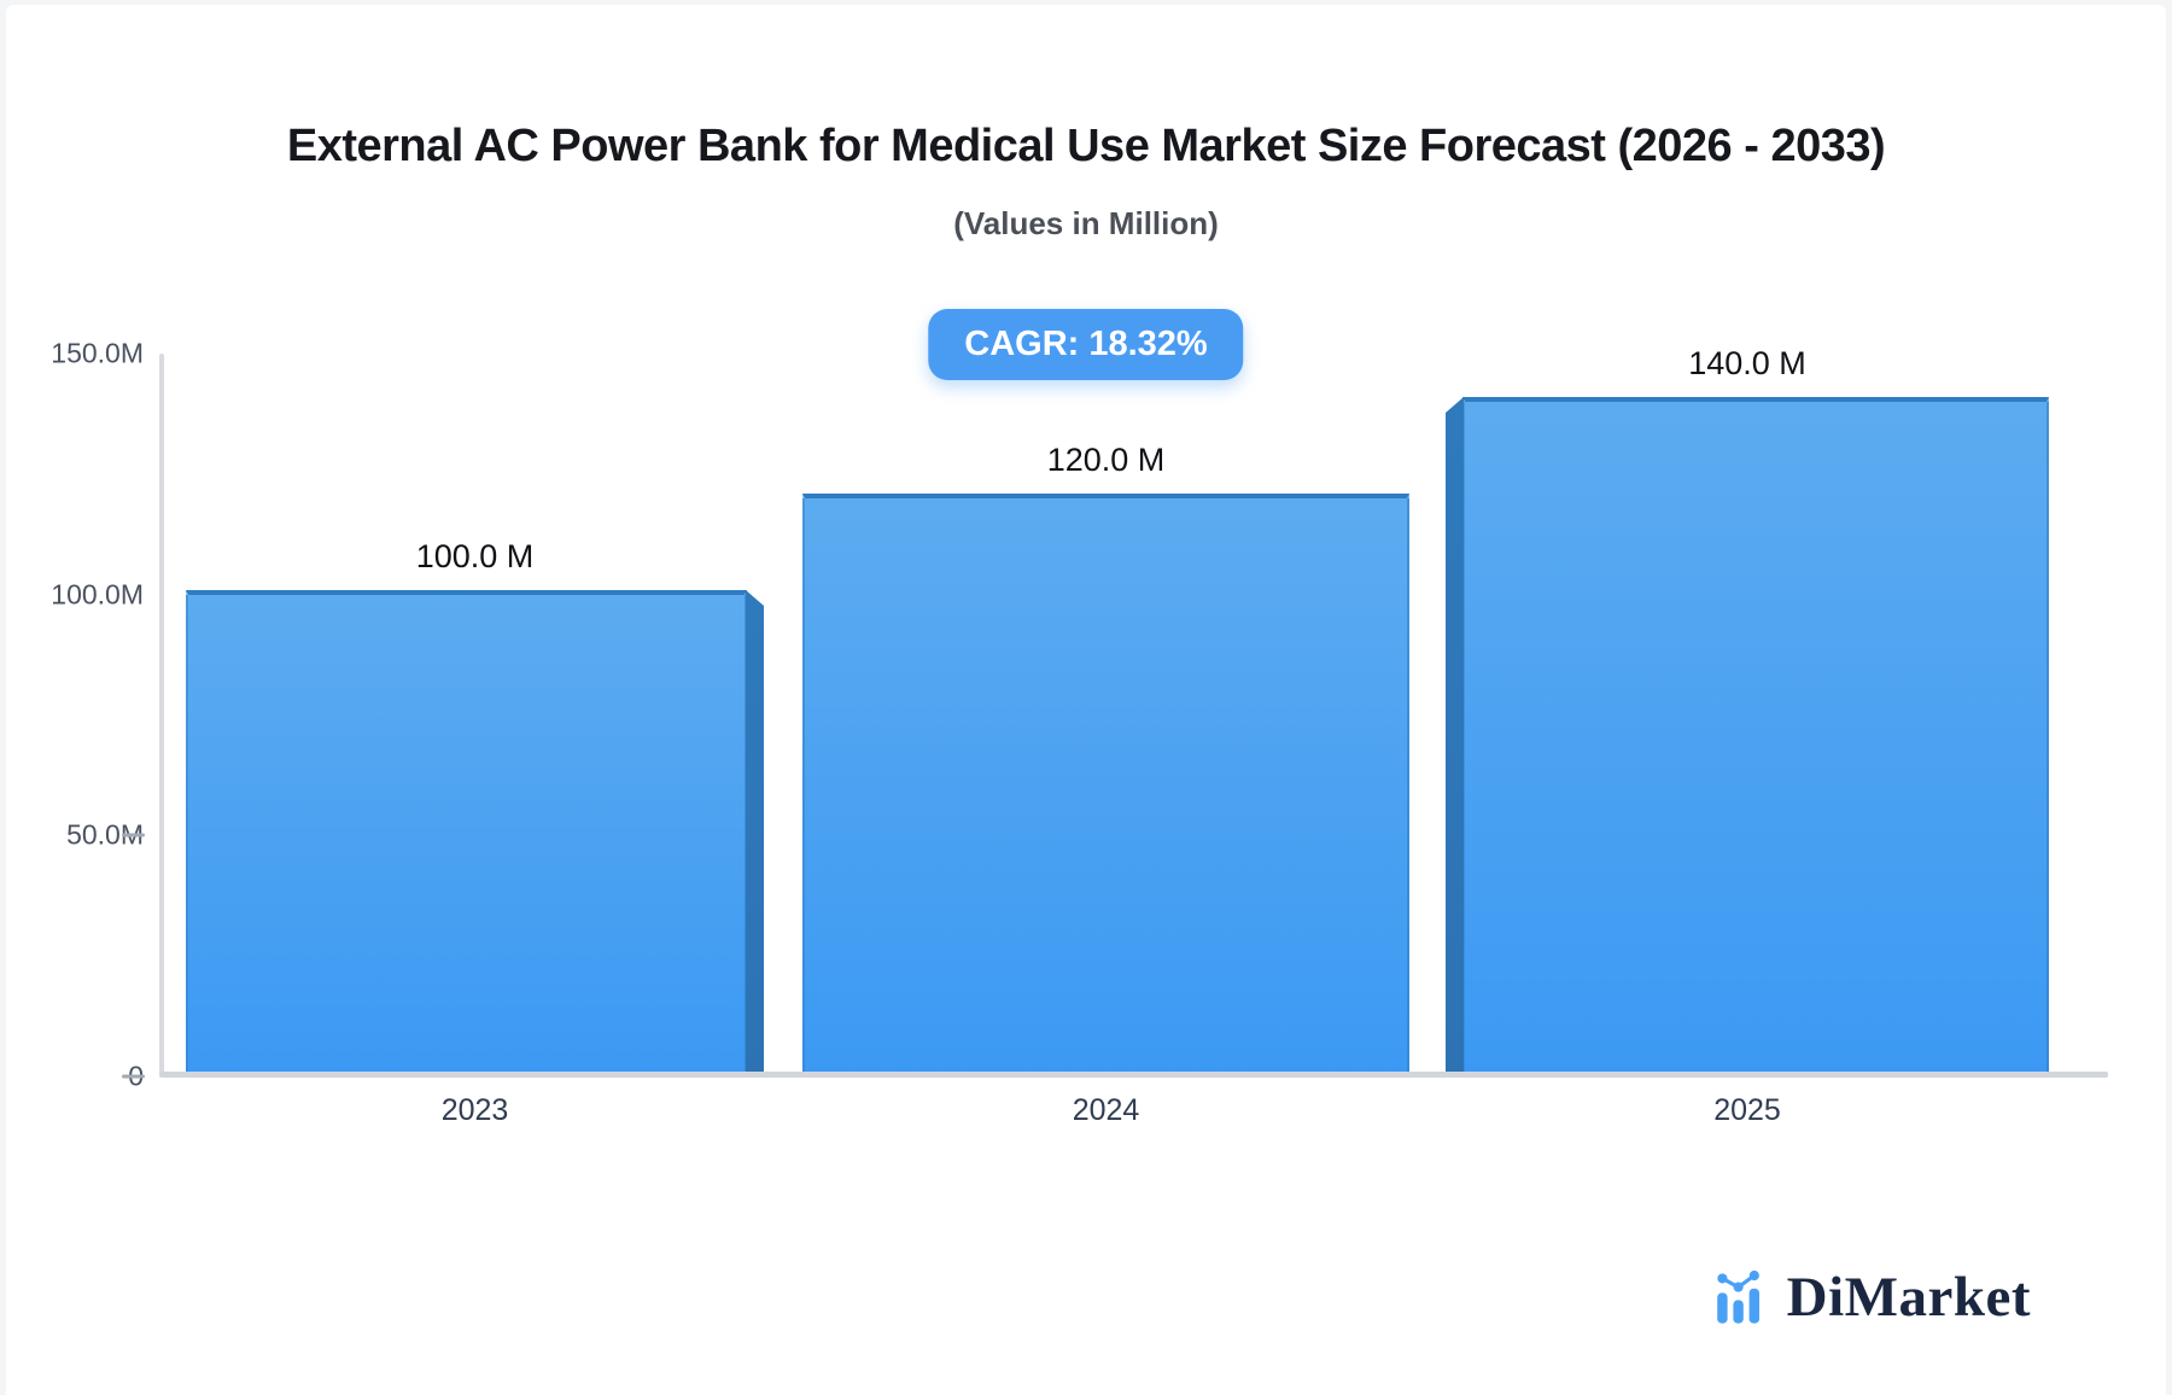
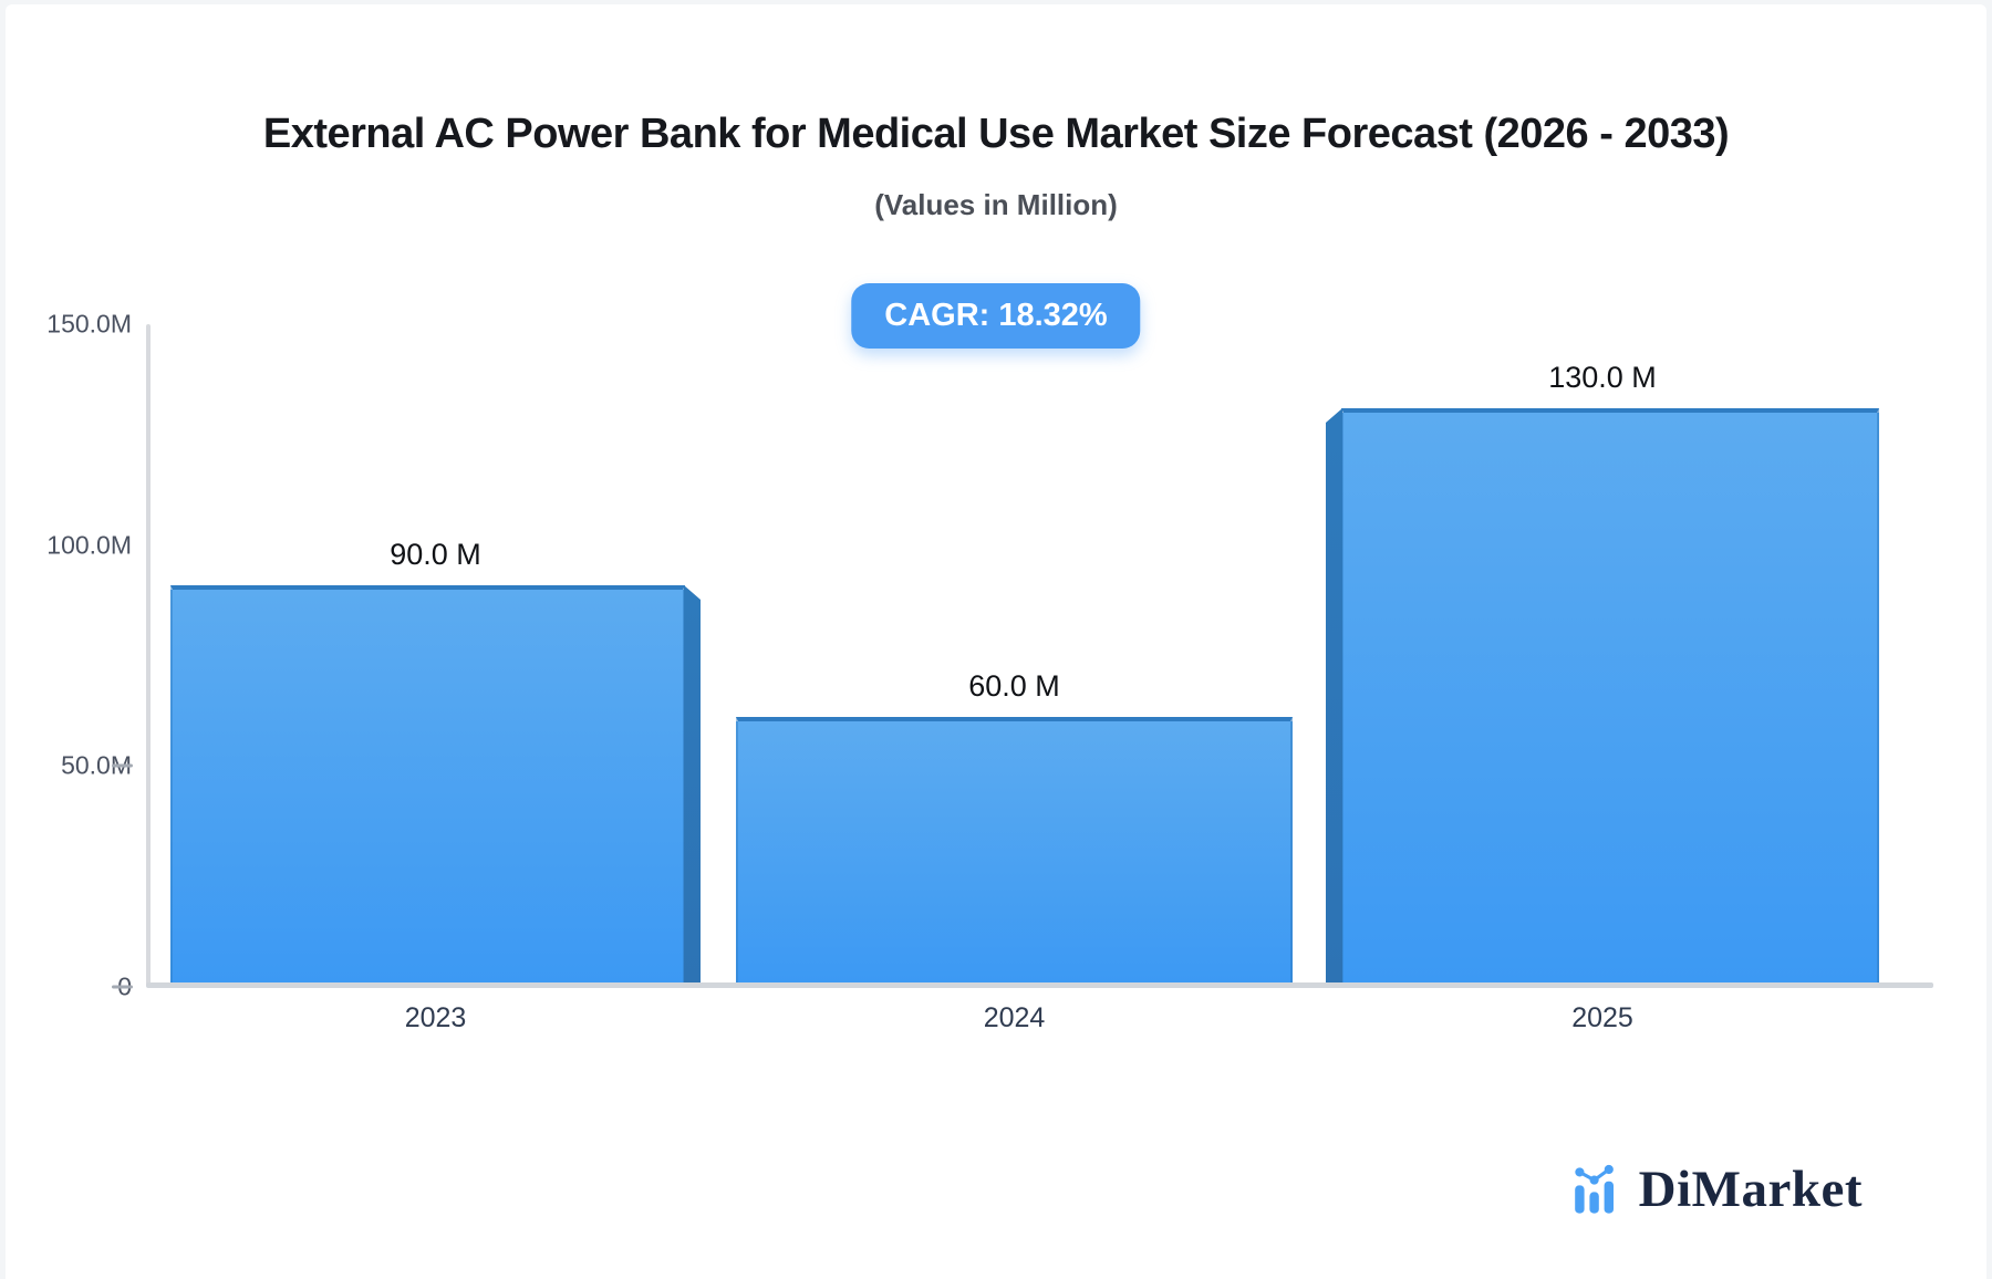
2023: 100.0 -> 90.0
2024: 120.0 -> 60.0
2025: 140.0 -> 130.0
